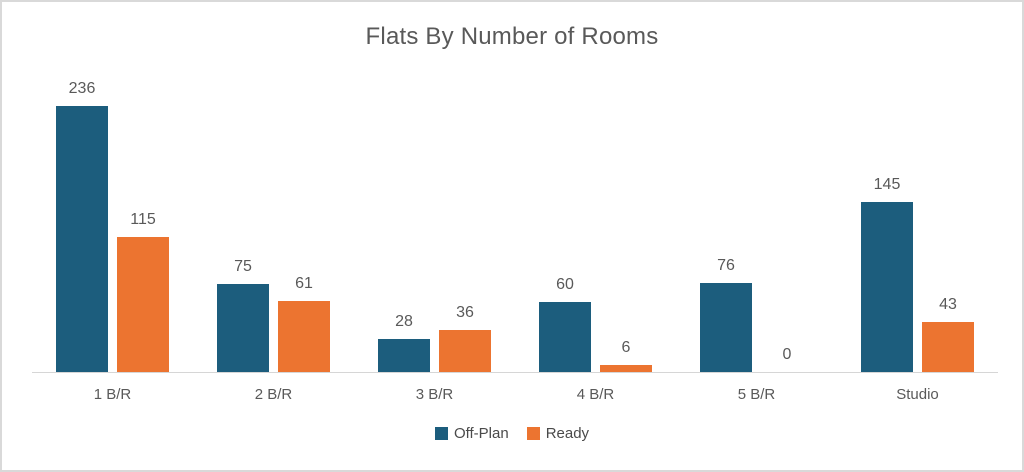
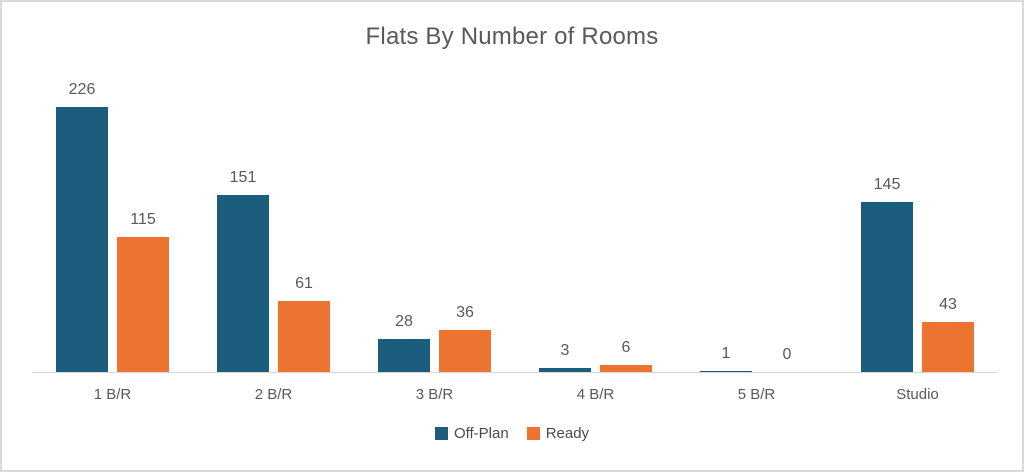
Off-Plan/1 B/R: 236 -> 226
Off-Plan/2 B/R: 75 -> 151
Off-Plan/4 B/R: 60 -> 3
Off-Plan/5 B/R: 76 -> 1
